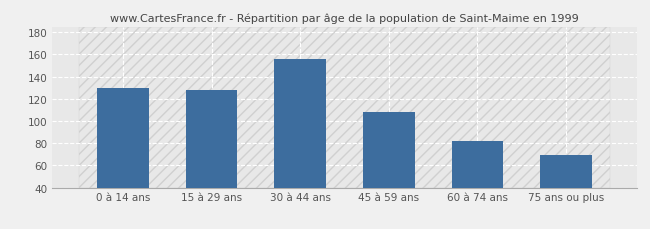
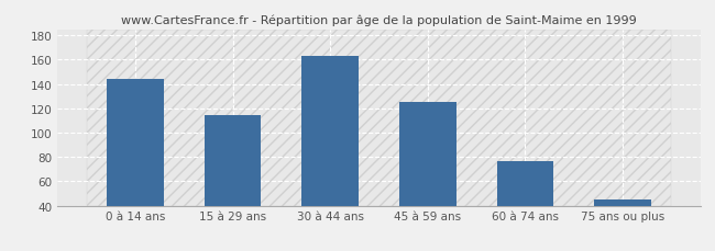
0 à 14 ans: 130 -> 144
15 à 29 ans: 128 -> 114
30 à 44 ans: 156 -> 163
45 à 59 ans: 108 -> 125
60 à 74 ans: 82 -> 77
75 ans ou plus: 69 -> 45
